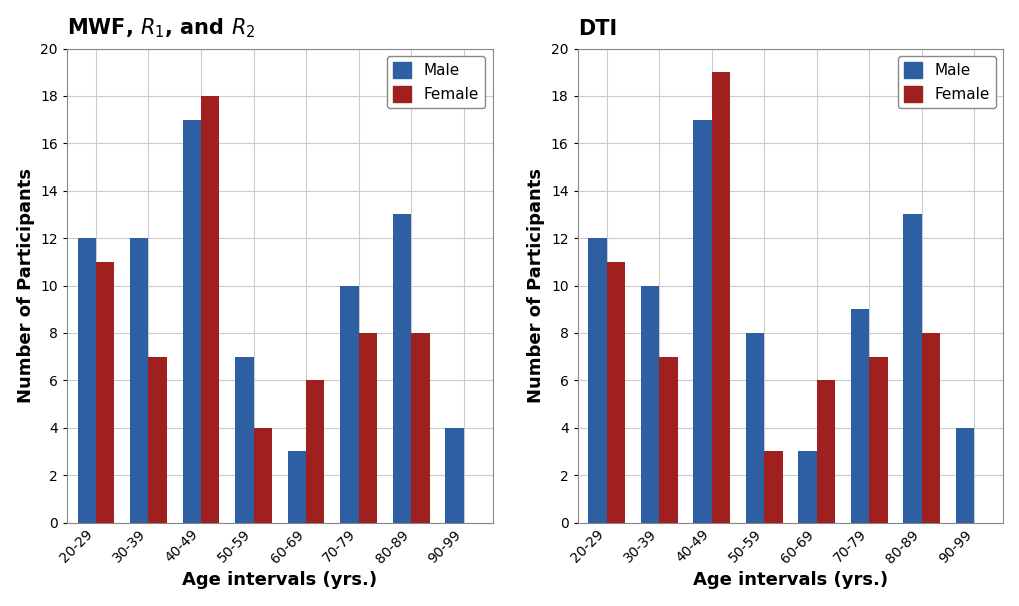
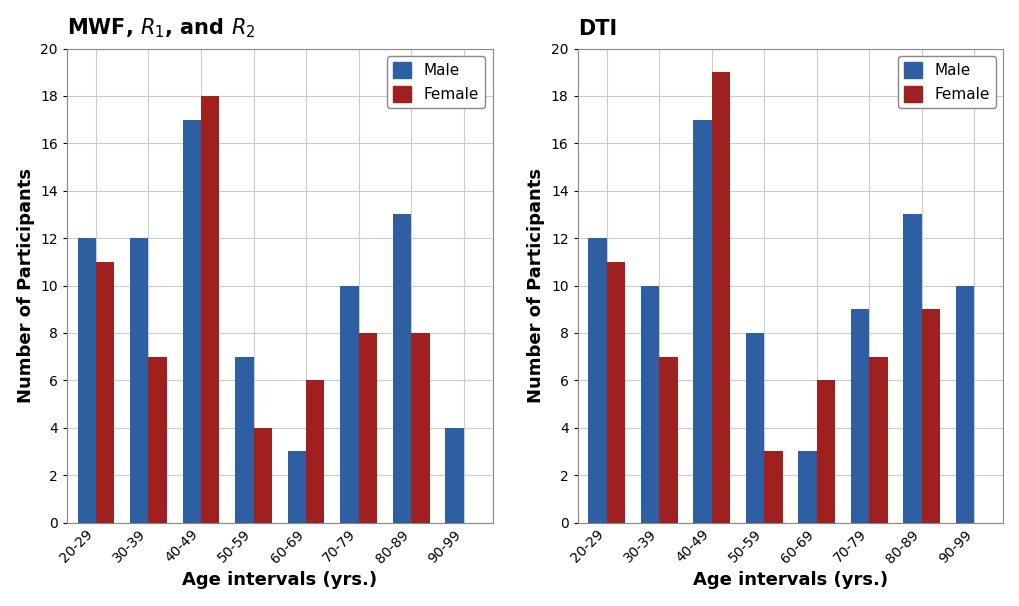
DTI/Female/80-89: 8 -> 9
DTI/Male/90-99: 4 -> 10
